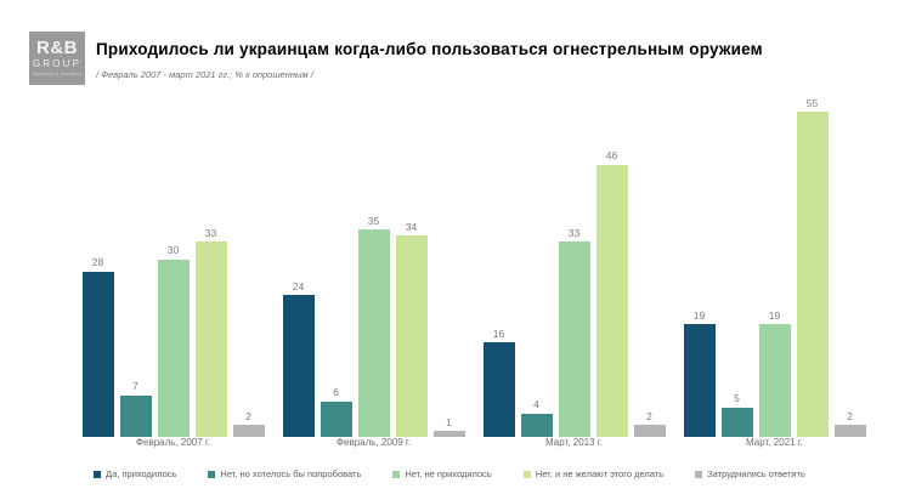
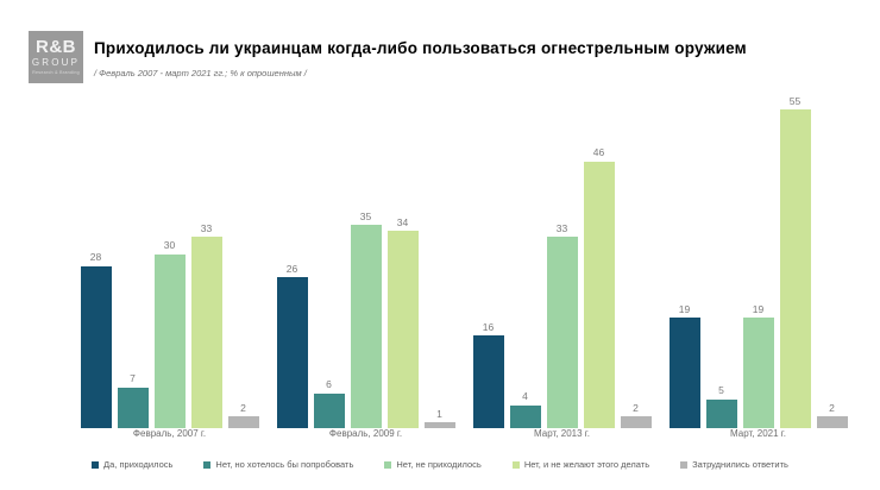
Да, приходилось/Февраль, 2009 г.: 24 -> 26
